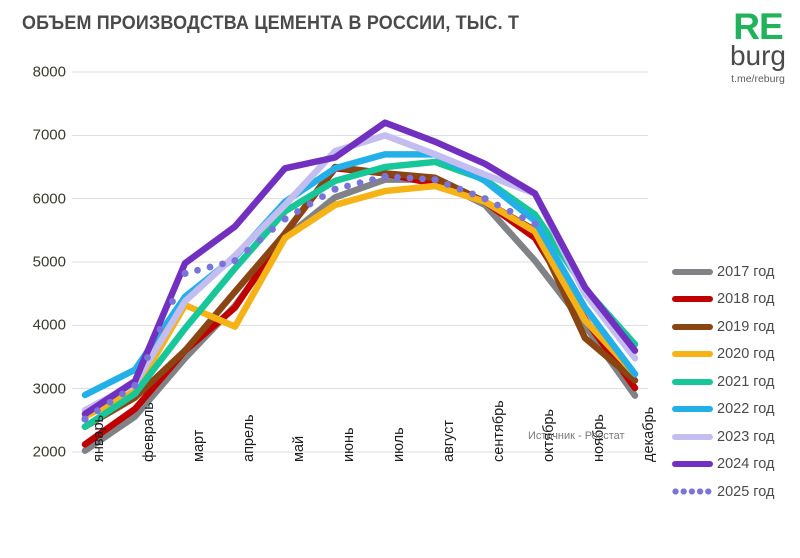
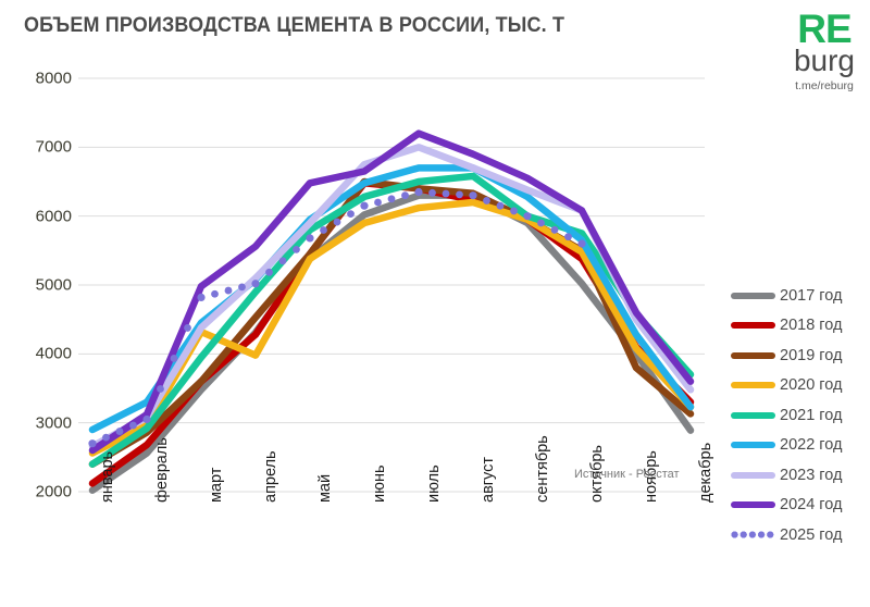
2025 год/январь: 2500 -> 2700
2021 год/сентябрь: 6300 -> 6000
2018 год/декабрь: 3000 -> 3300
